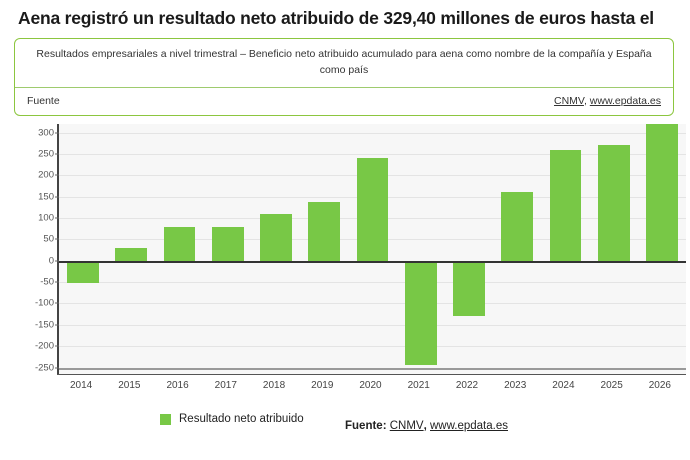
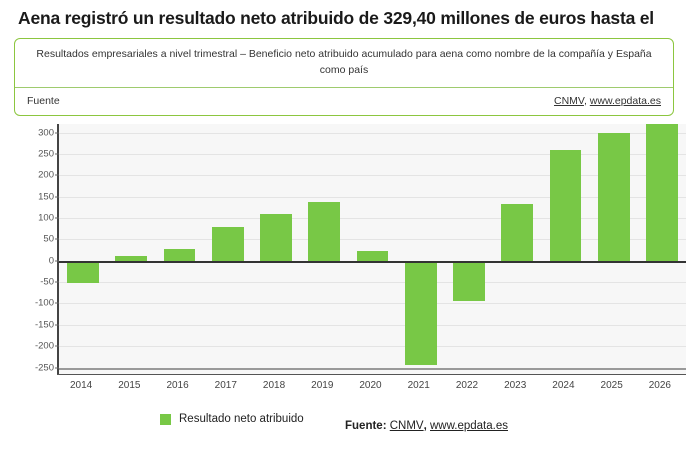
2015: 30 -> 10
2016: 80 -> 30
2020: 240 -> 20
2022: -130 -> -100
2023: 160 -> 130
2025: 270 -> 300
